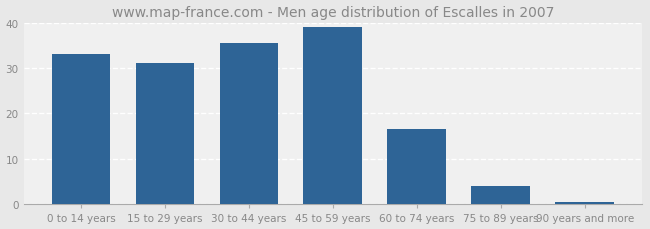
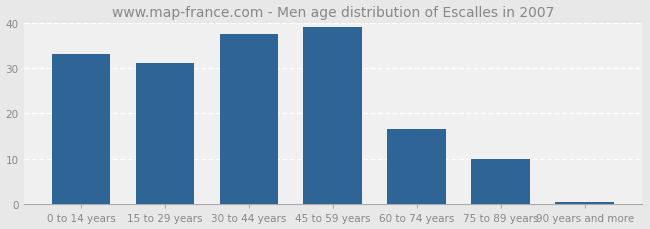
30 to 44 years: 35.5 -> 37.5
75 to 89 years: 4.0 -> 10.0
